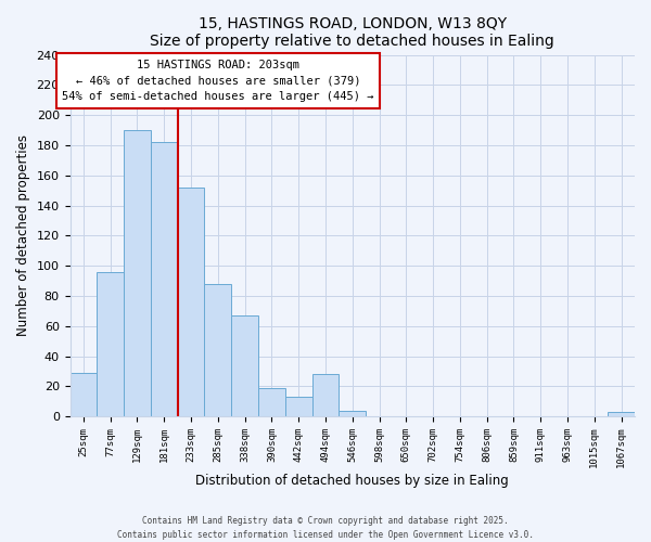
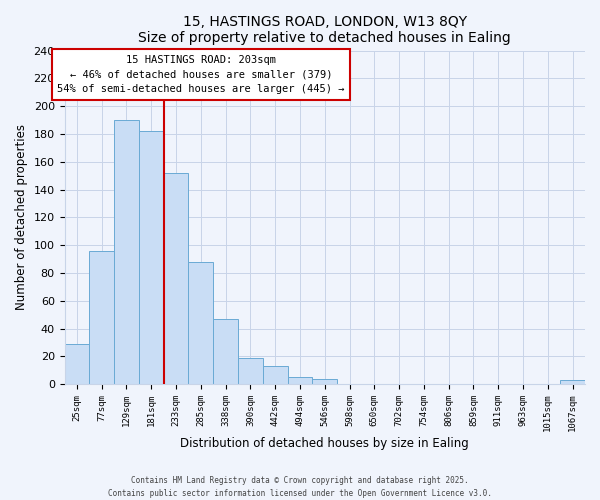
338sqm: 67 -> 47
494sqm: 28 -> 5
